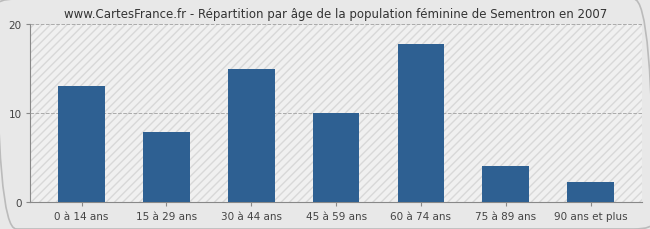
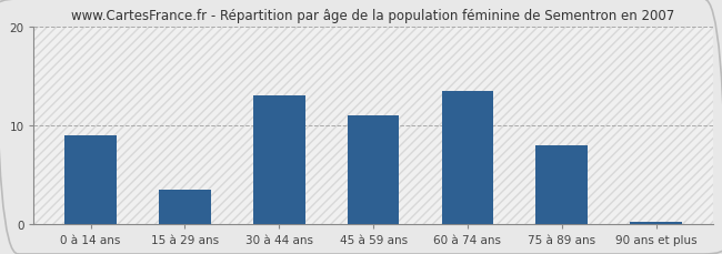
0 à 14 ans: 13.0 -> 9.0
15 à 29 ans: 7.8 -> 3.5
30 à 44 ans: 15.0 -> 13.0
45 à 59 ans: 10.0 -> 11.0
60 à 74 ans: 17.8 -> 13.5
75 à 89 ans: 4.0 -> 8.0
90 ans et plus: 2.2 -> 0.2
